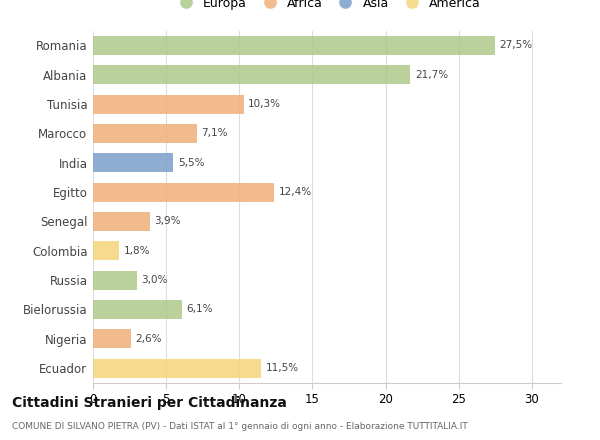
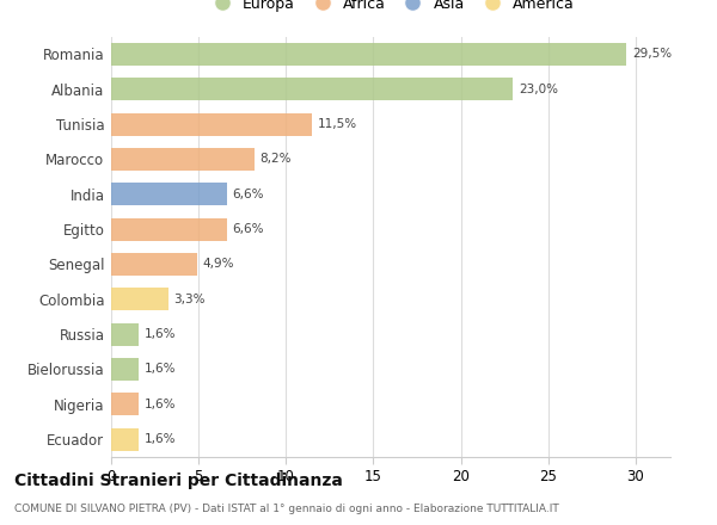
Romania: 27,5% -> 29,5%
Albania: 21,7% -> 23,0%
Tunisia: 10,3% -> 11,5%
Marocco: 7,1% -> 8,2%
India: 5,5% -> 6,6%
Egitto: 12,4% -> 6,6%
Senegal: 3,9% -> 4,9%
Colombia: 1,8% -> 3,3%
Russia: 3,0% -> 1,6%
Bielorussia: 6,1% -> 1,6%
Nigeria: 2,6% -> 1,6%
Ecuador: 11,5% -> 1,6%
